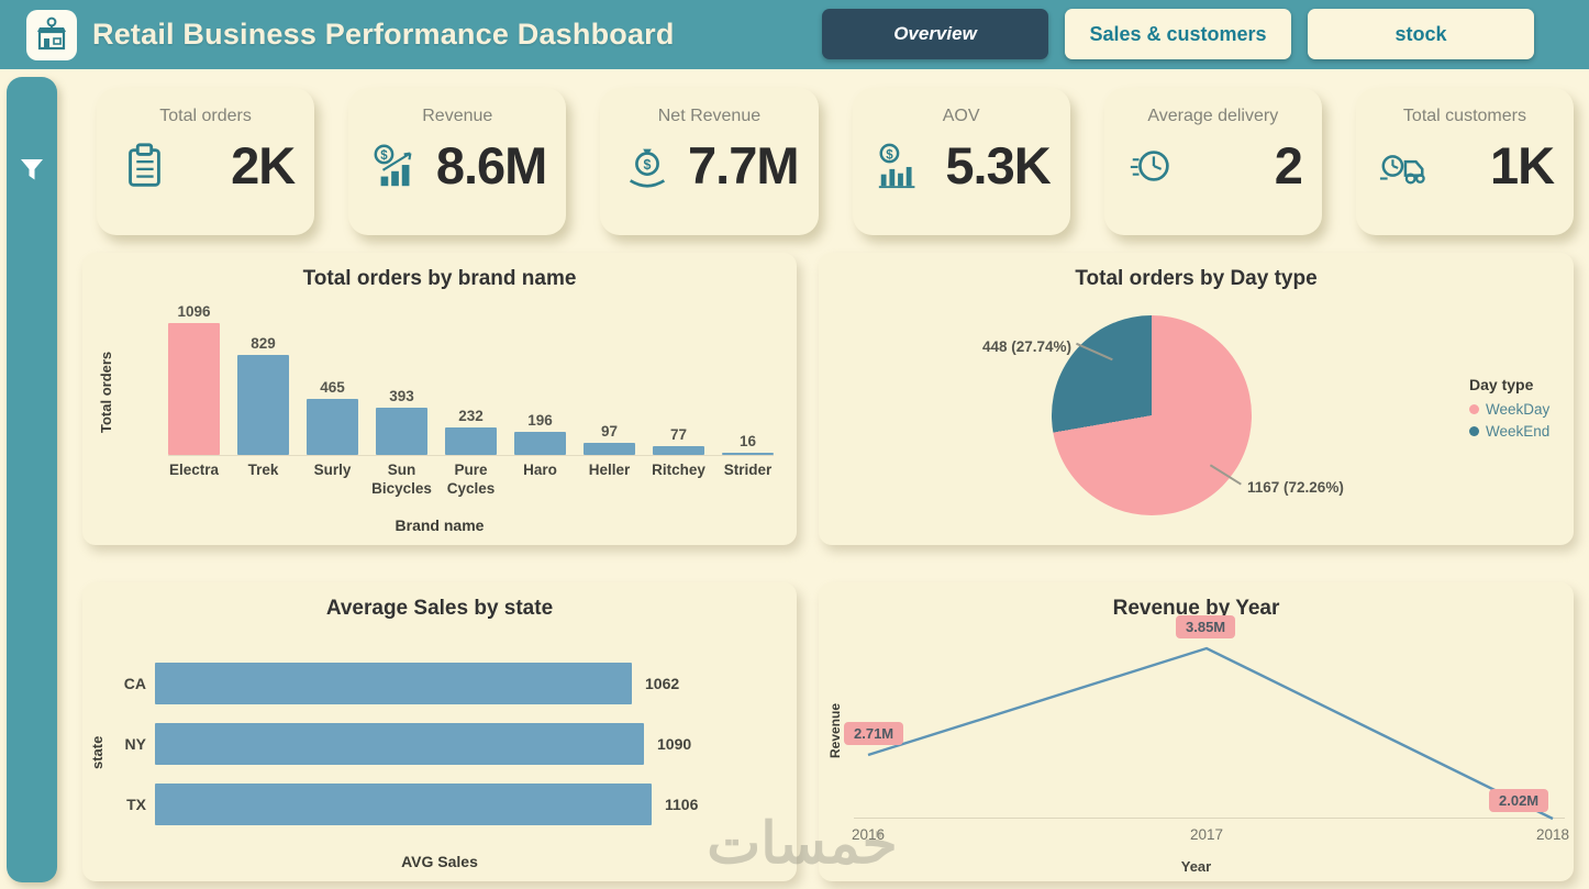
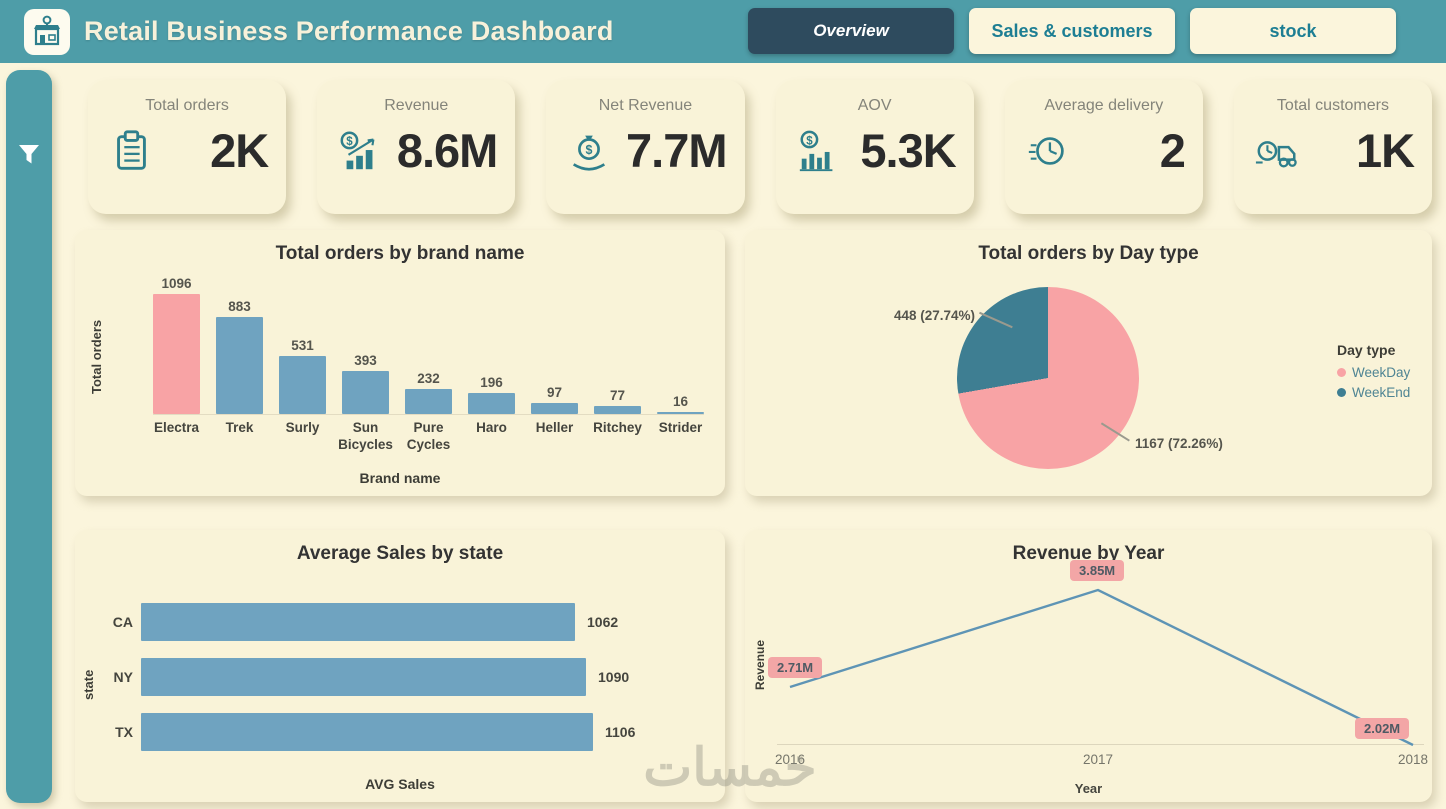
Total orders by brand name/Trek: 829 -> 883
Total orders by brand name/Surly: 465 -> 531
